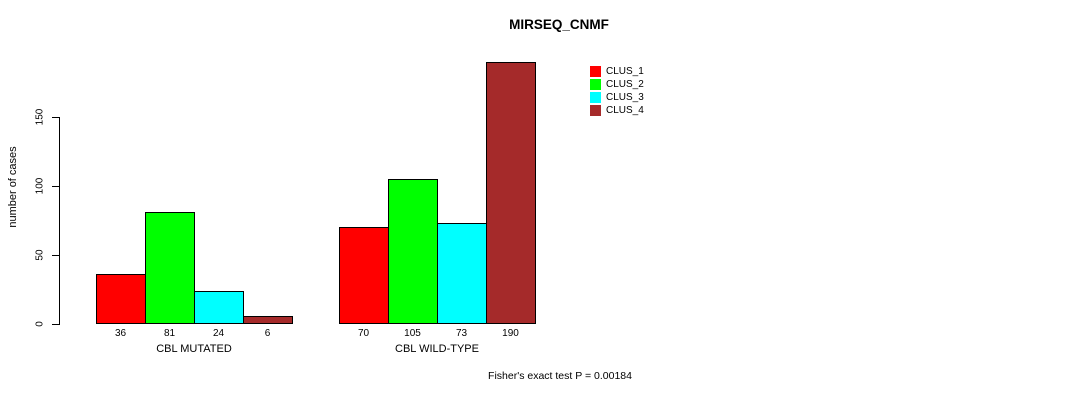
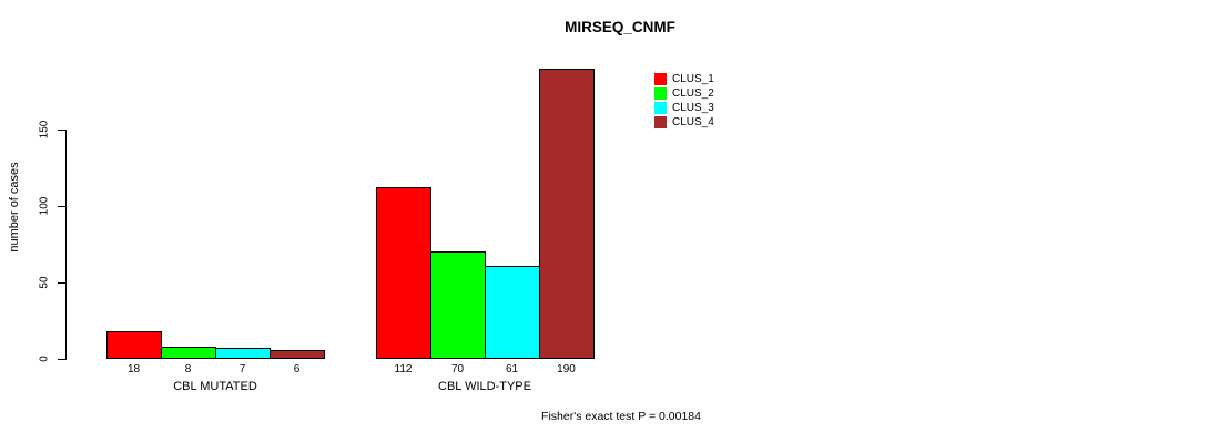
CLUS_1/CBL MUTATED: 36 -> 18
CLUS_2/CBL MUTATED: 81 -> 8
CLUS_3/CBL MUTATED: 24 -> 7
CLUS_1/CBL WILD-TYPE: 70 -> 112
CLUS_2/CBL WILD-TYPE: 105 -> 70
CLUS_3/CBL WILD-TYPE: 73 -> 61
